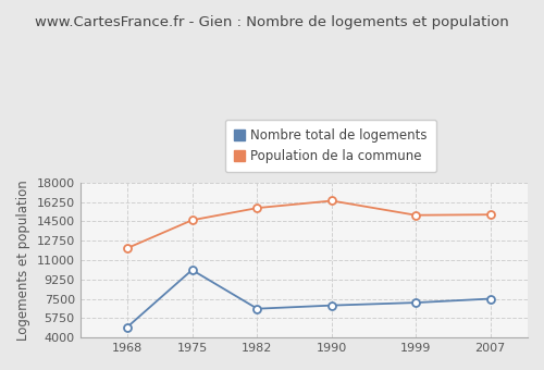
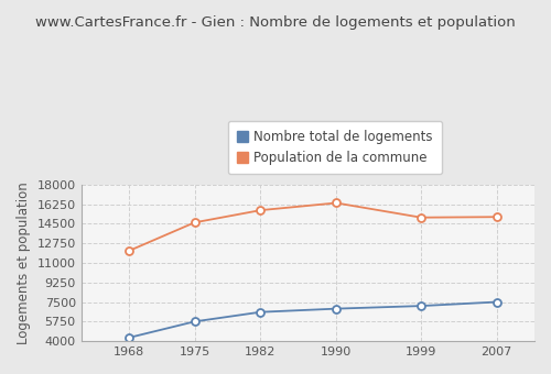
Nombre total de logements/1968: 4900 -> 4300
Nombre total de logements/1975: 10100 -> 5800
